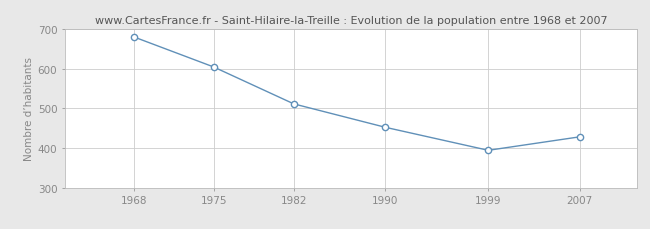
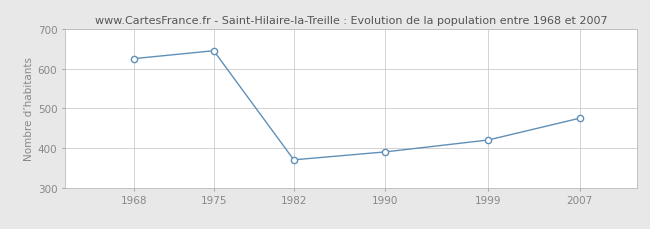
1968: 680 -> 625
1975: 604 -> 645
1982: 511 -> 370
1990: 452 -> 390
1999: 394 -> 420
2007: 428 -> 475
